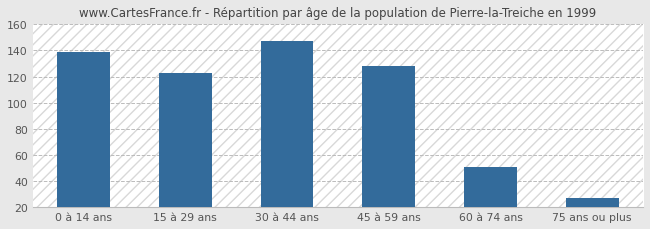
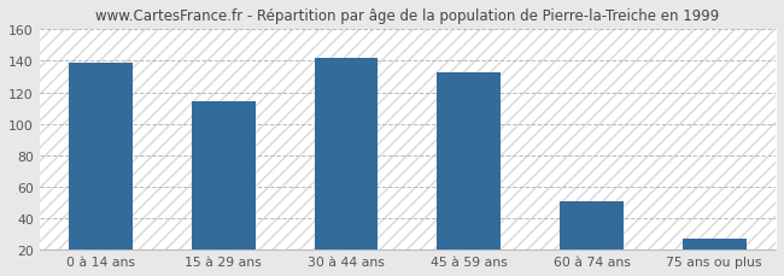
15 à 29 ans: 123 -> 114
30 à 44 ans: 147 -> 142
45 à 59 ans: 128 -> 133
